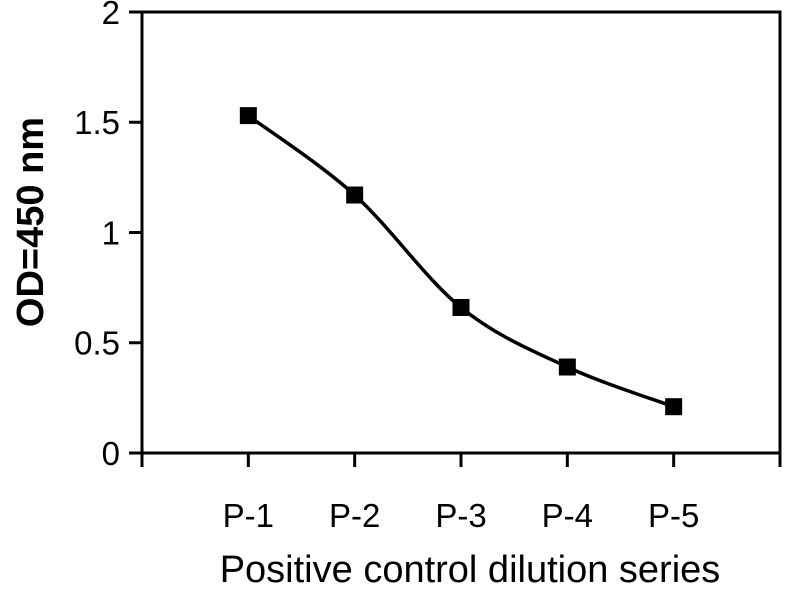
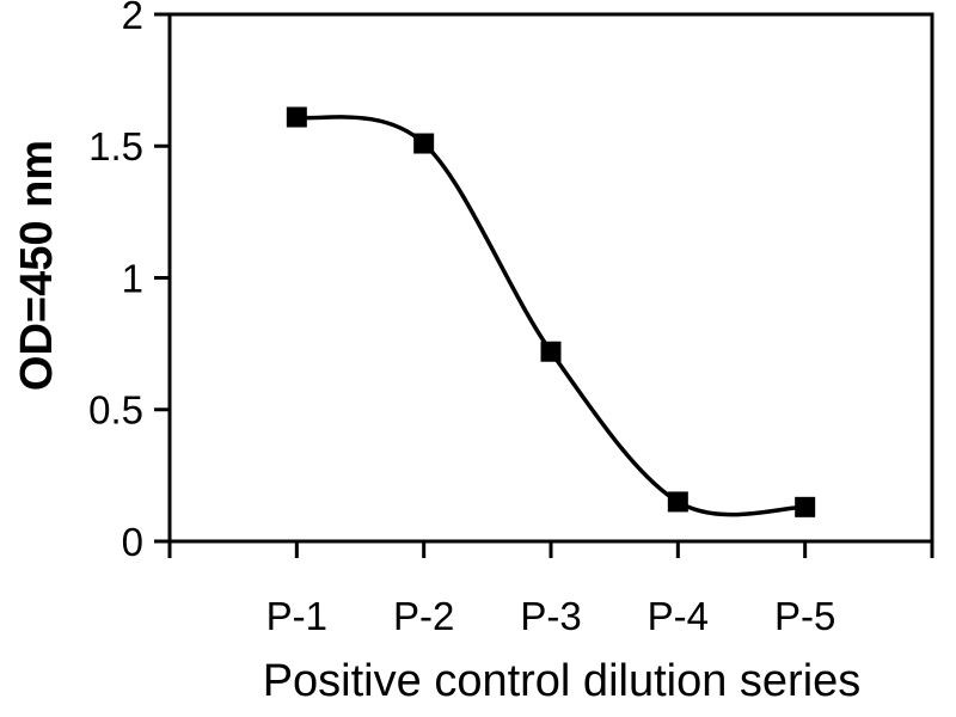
P-1: 1.53 -> 1.61
P-2: 1.17 -> 1.51
P-3: 0.66 -> 0.72
P-4: 0.39 -> 0.15
P-5: 0.21 -> 0.13
